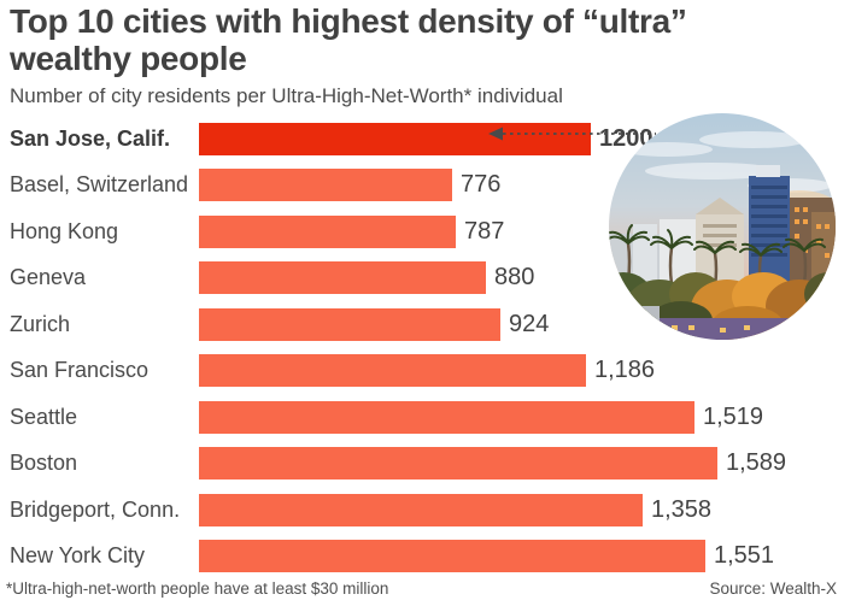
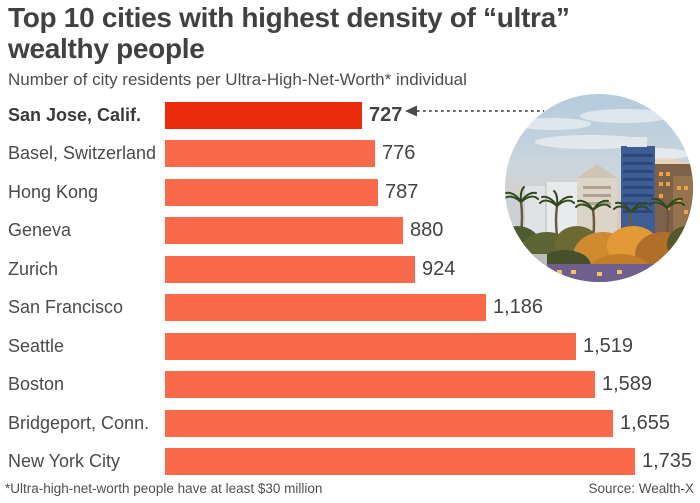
San Jose, Calif.: 1200 -> 727
Bridgeport, Conn.: 1,358 -> 1,655
New York City: 1,551 -> 1,735
